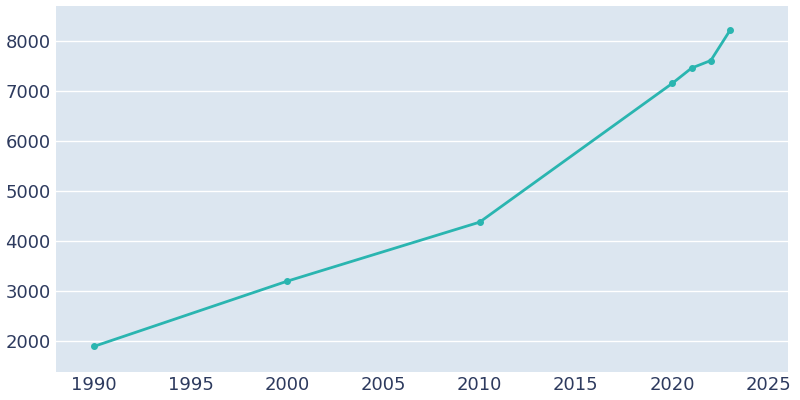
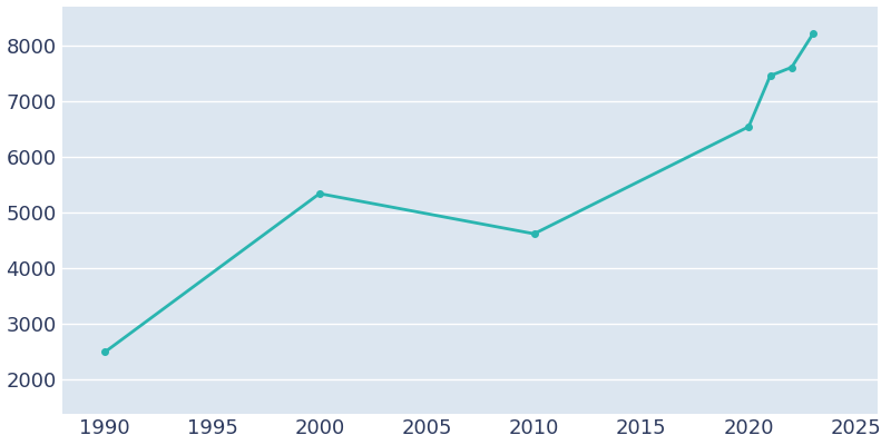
1990: 1900 -> 2500
2000: 3200 -> 5340
2010: 4380 -> 4620
2020: 7150 -> 6540
